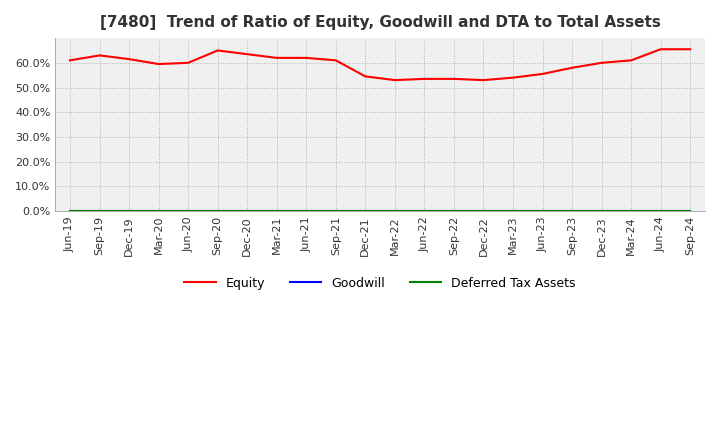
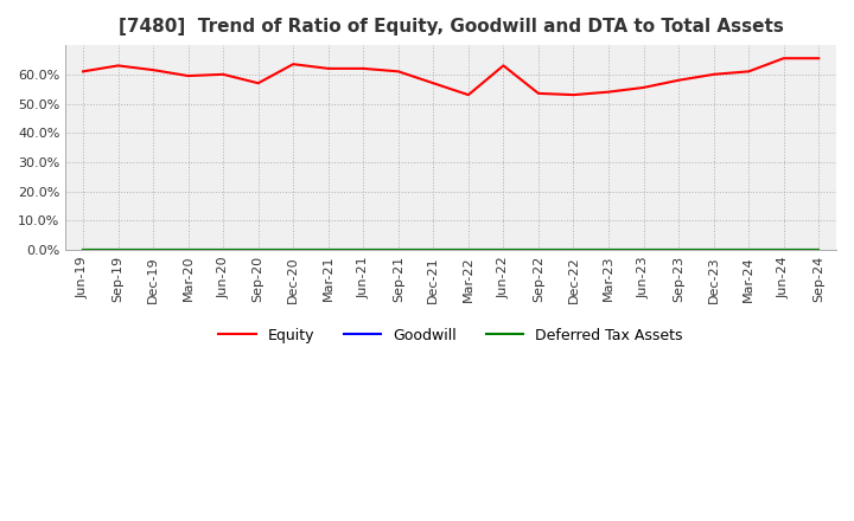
Equity/Sep-20: 65.0% -> 57.0%
Equity/Dec-21: 54.5% -> 57.0%
Equity/Jun-22: 53.5% -> 63.0%
